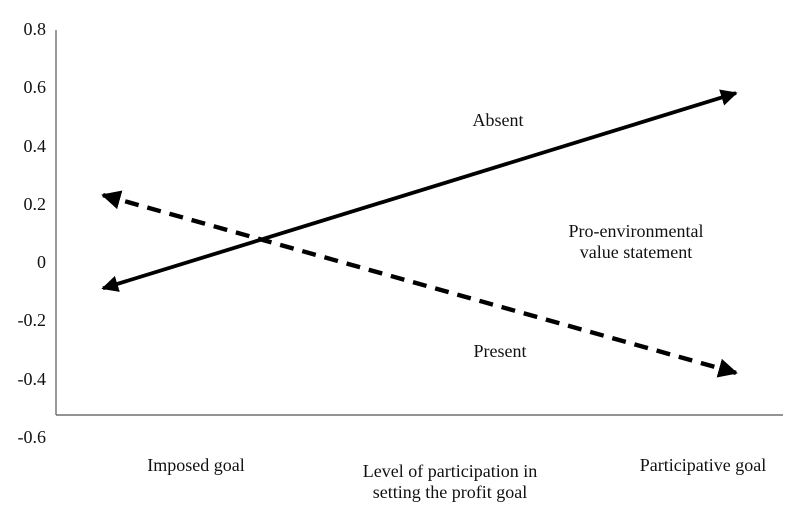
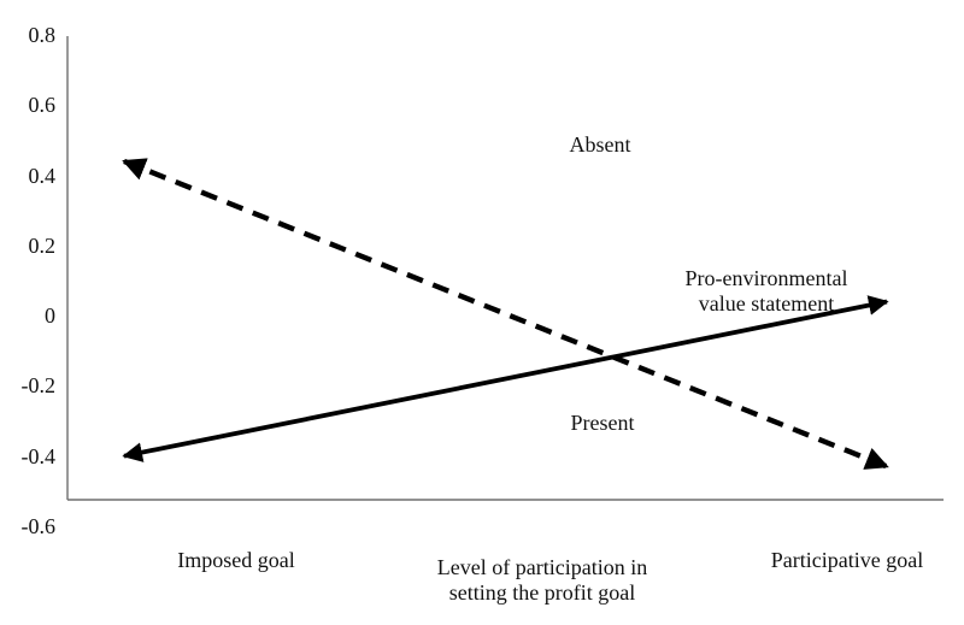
Absent/Imposed goal: -0.09 -> -0.40
Present/Imposed goal: 0.23 -> 0.44
Absent/Participative goal: 0.58 -> 0.04
Present/Participative goal: -0.38 -> -0.43
